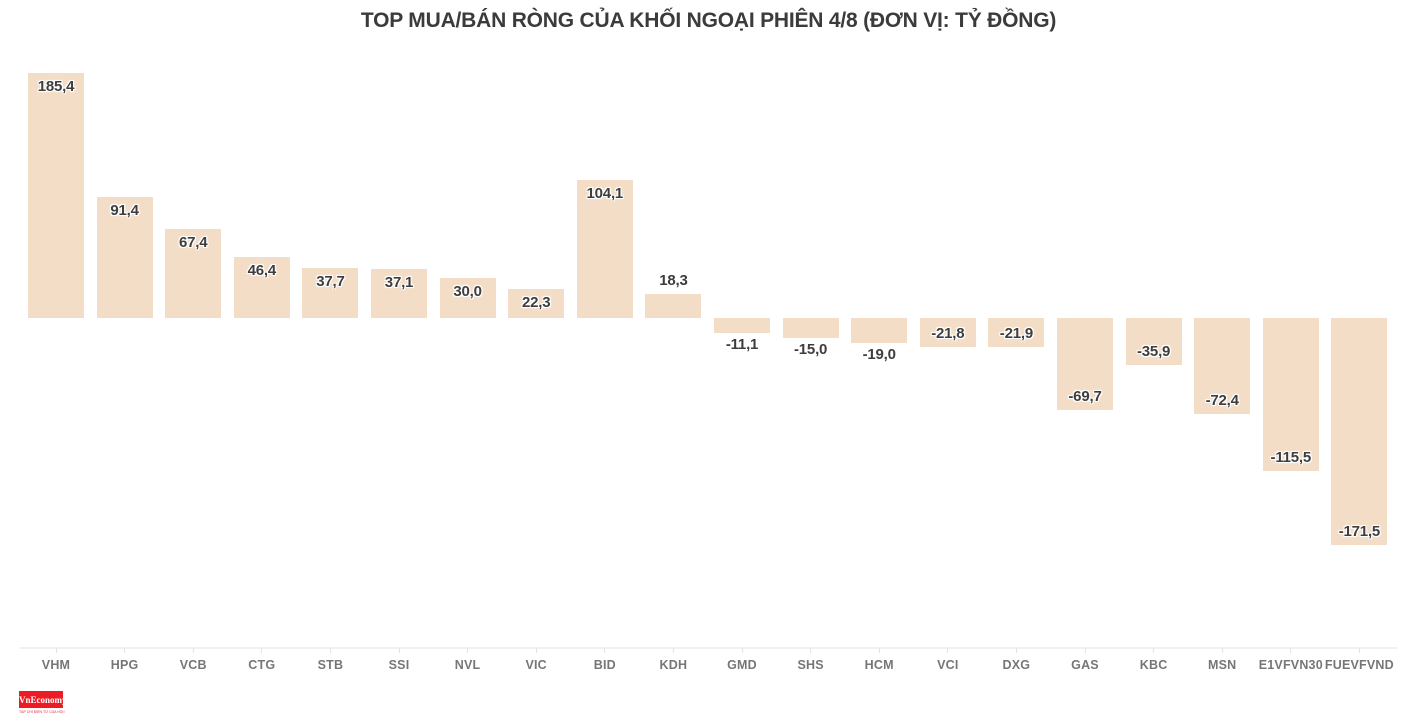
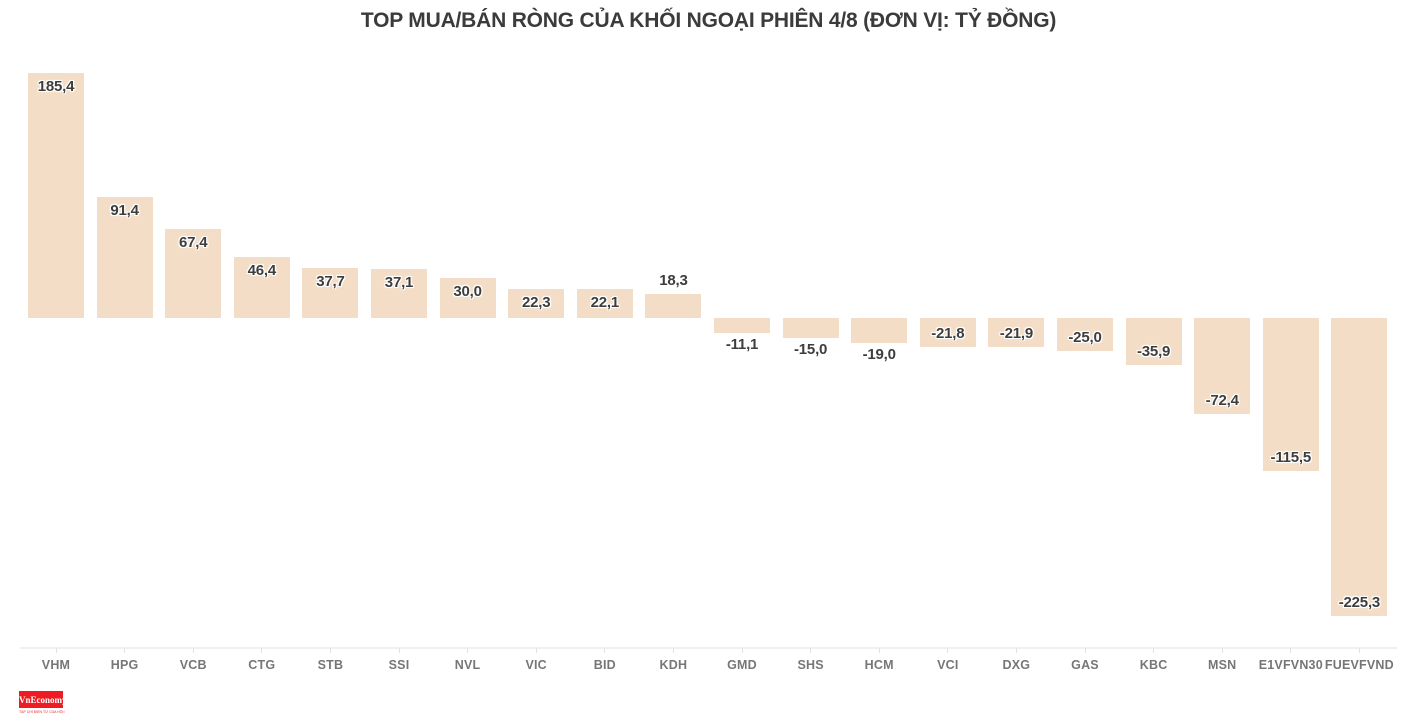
BID: 104,1 -> 22,1
GAS: -69,7 -> -25,0
FUEVFVND: -171,5 -> -225,3
